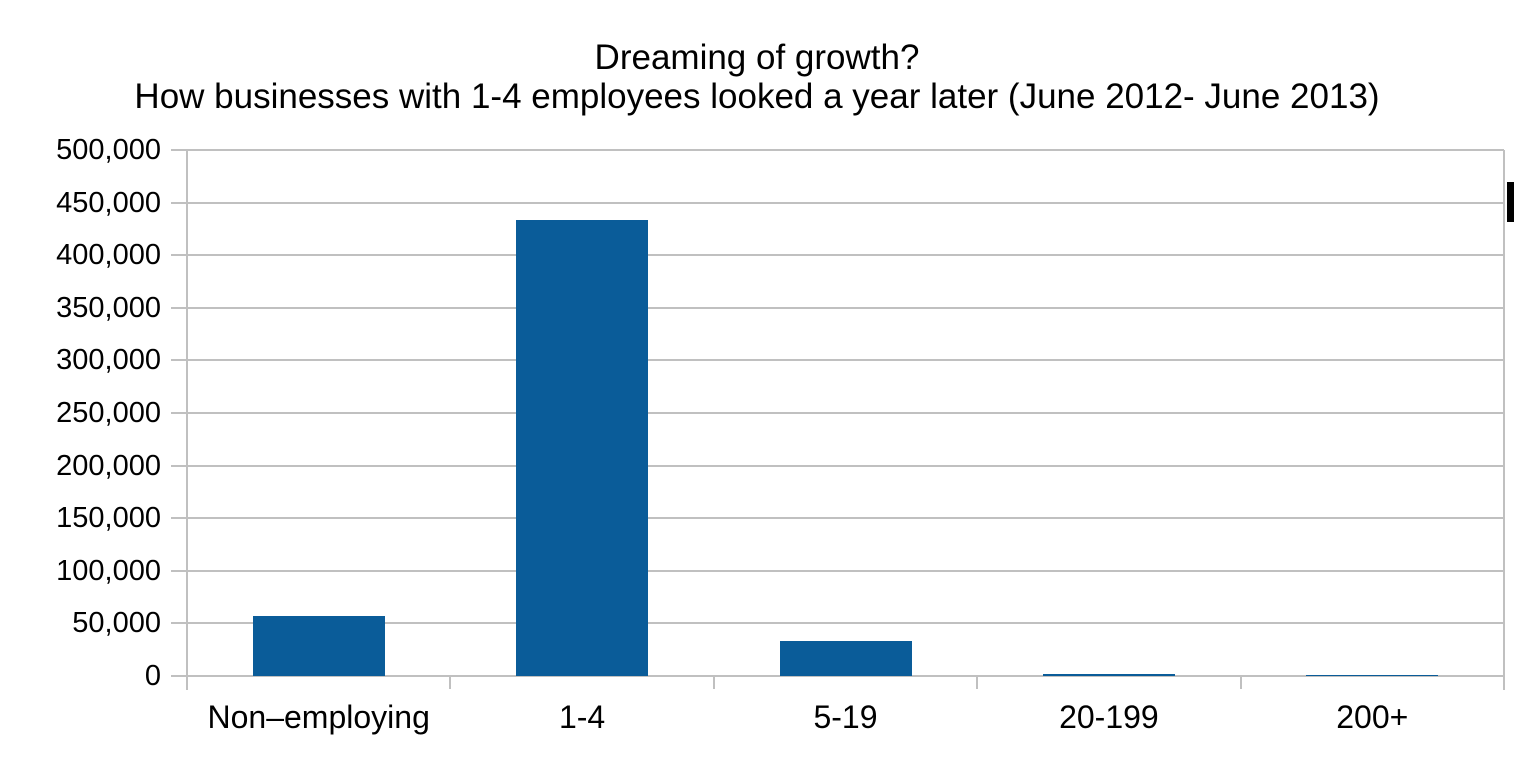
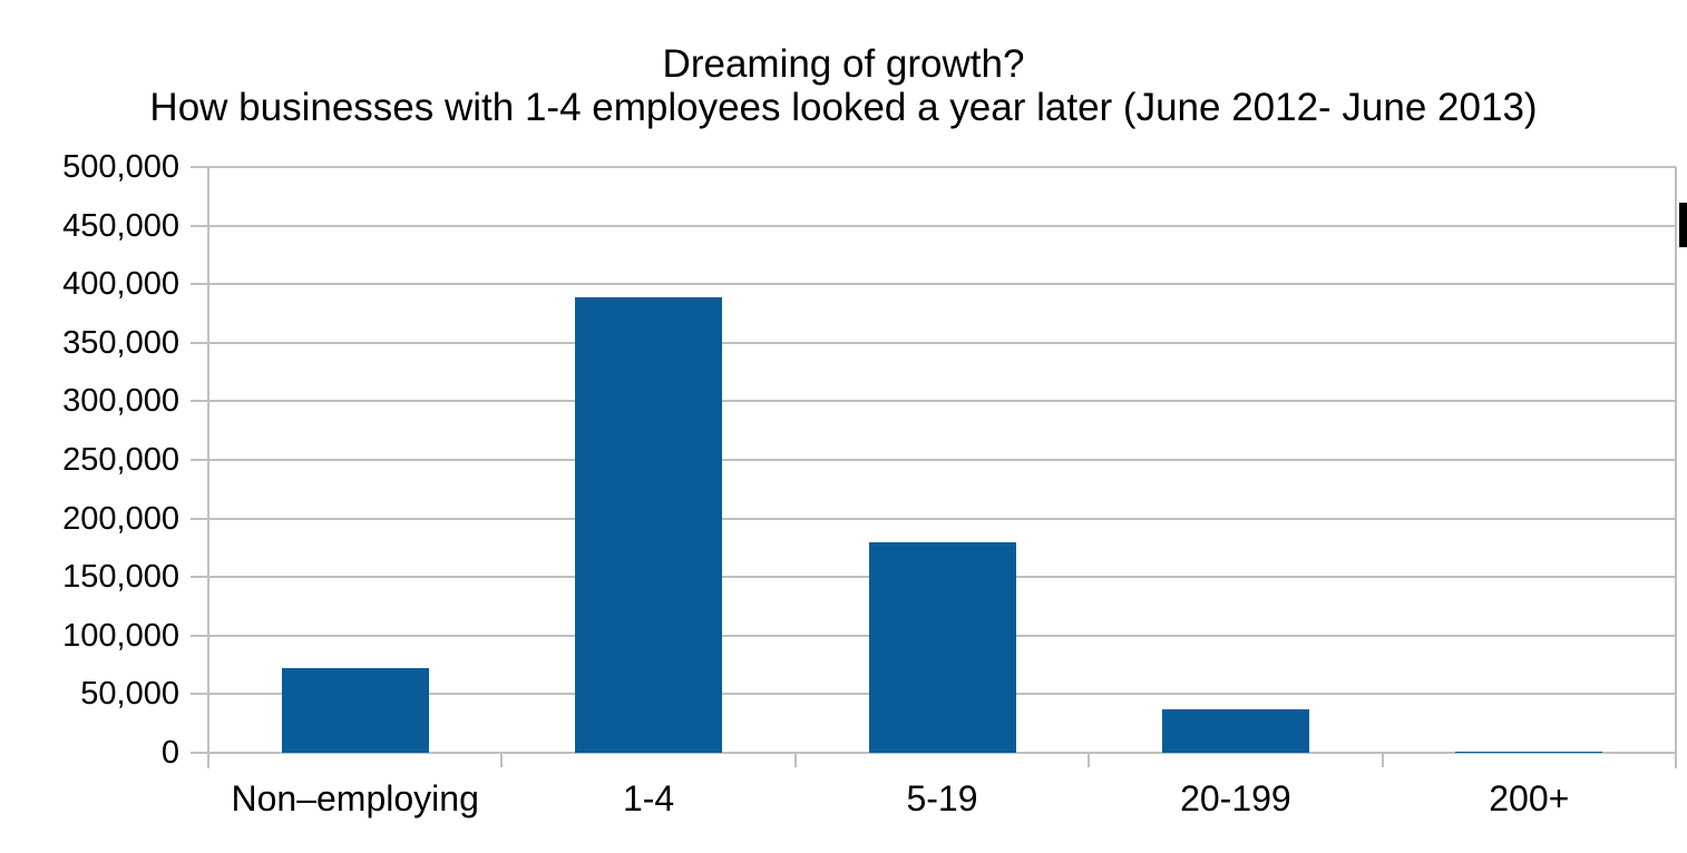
Non–employing: 57000 -> 72000
1-4: 433000 -> 389000
5-19: 33000 -> 180000
20-199: 2000 -> 37000
